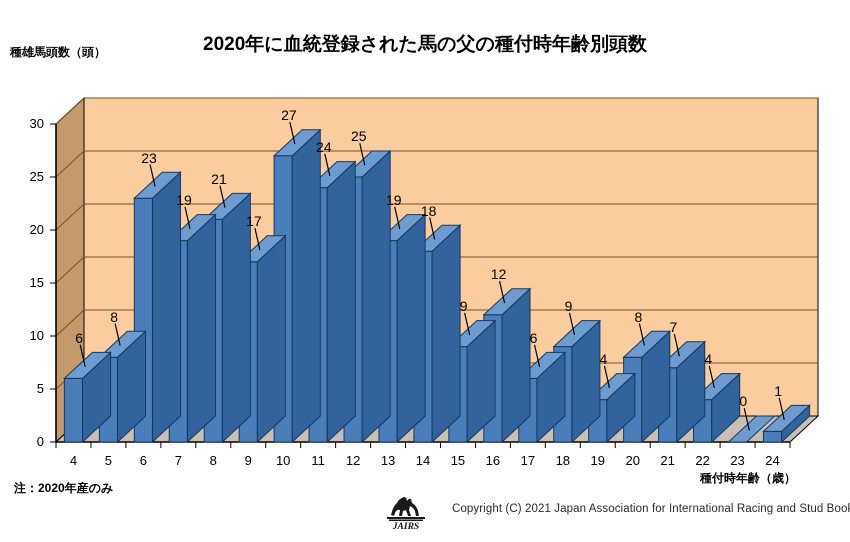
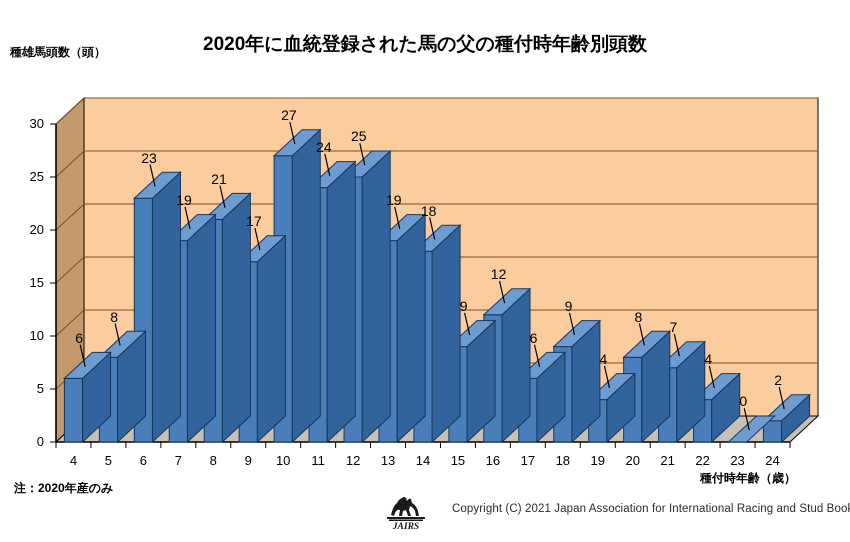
24: 1 -> 2
